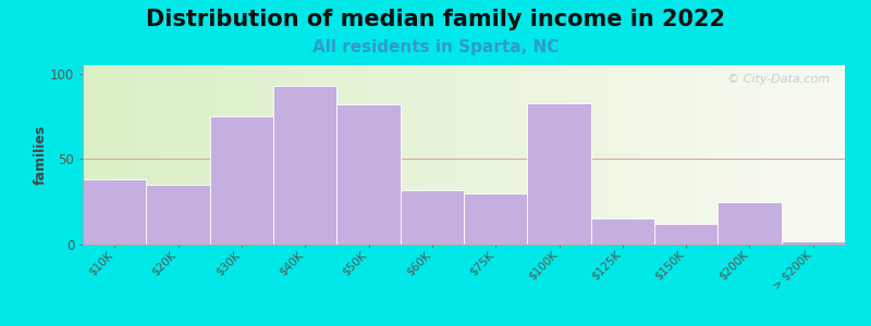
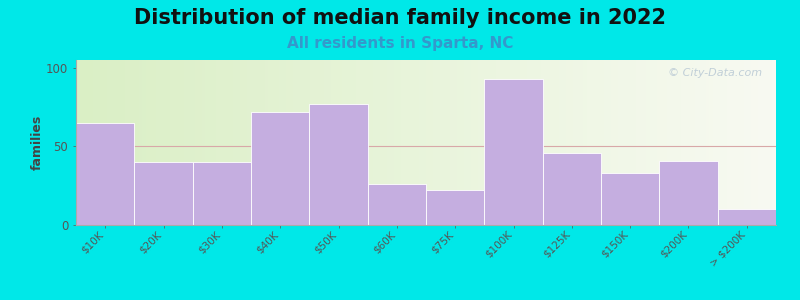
$10K: 38 -> 65
$20K: 35 -> 40
$30K: 75 -> 40
$40K: 93 -> 72
$50K: 82 -> 77
$60K: 32 -> 26
$75K: 30 -> 22
$100K: 83 -> 93
$125K: 15 -> 46
$150K: 12 -> 33
$200K: 25 -> 41
> $200K: 2 -> 10
